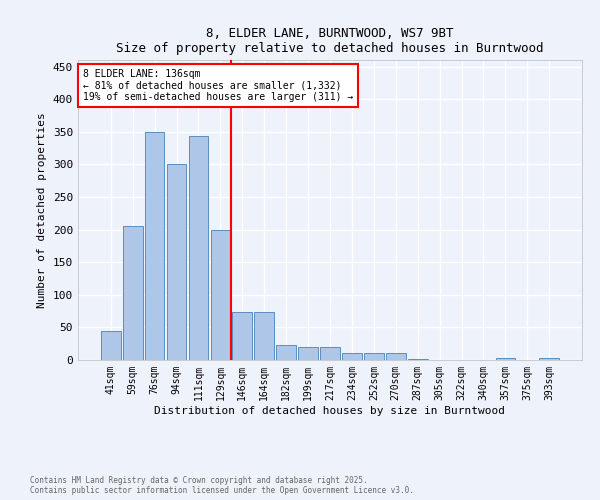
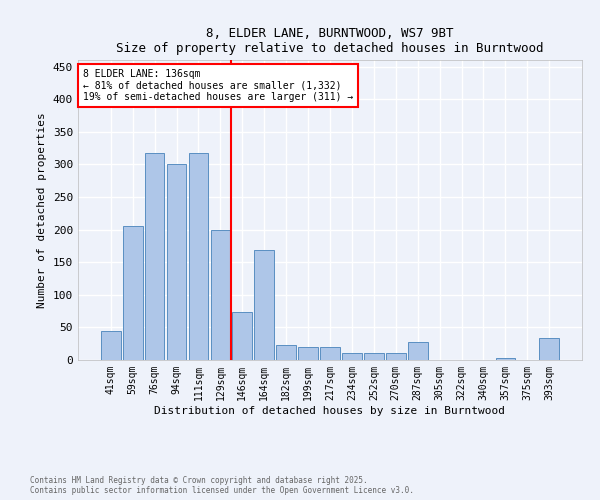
76sqm: 350 -> 318
111sqm: 343 -> 318
164sqm: 73 -> 168
287sqm: 2 -> 28
393sqm: 3 -> 34
